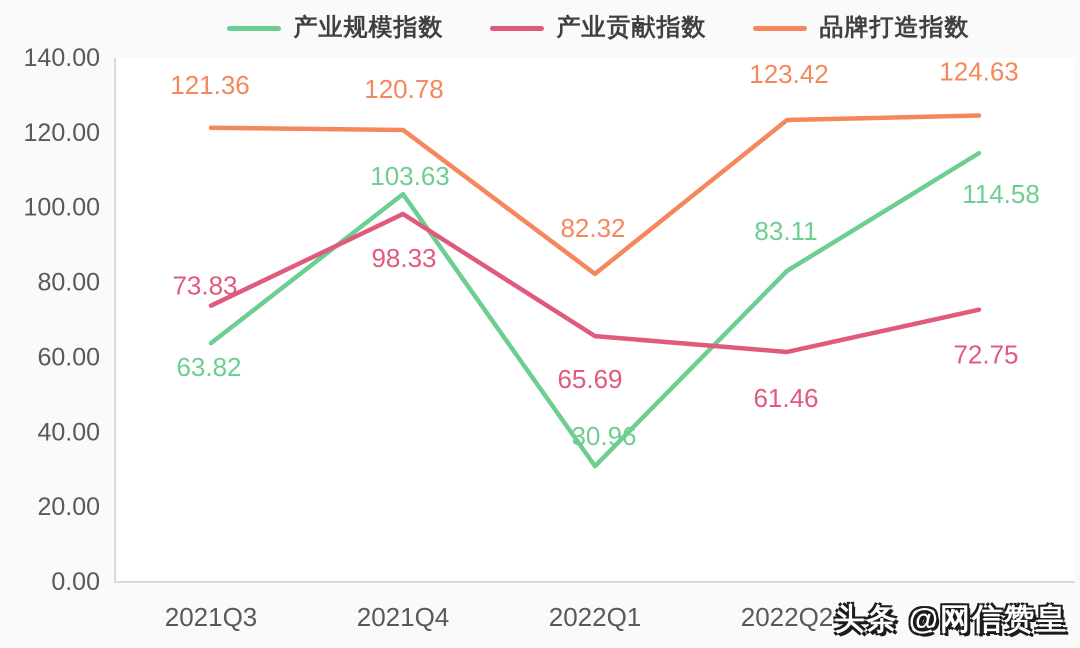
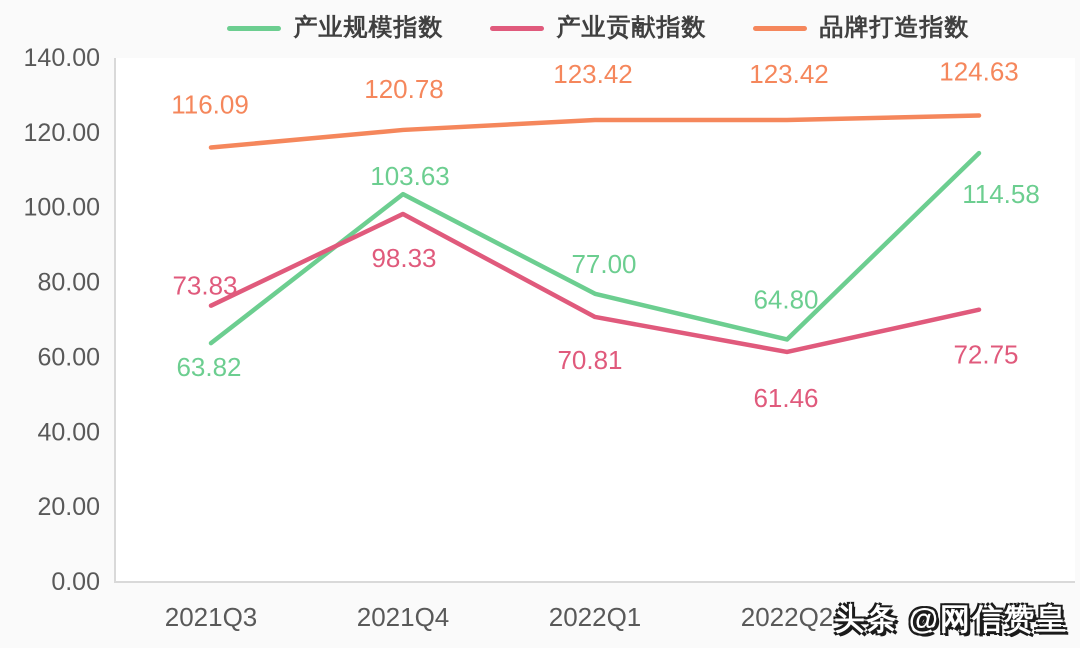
品牌打造指数/2021Q3: 121.36 -> 116.09
产业规模指数/2022Q1: 30.96 -> 77.00
产业贡献指数/2022Q1: 65.69 -> 70.81
品牌打造指数/2022Q1: 82.32 -> 123.42
产业规模指数/2022Q2: 83.11 -> 64.80
